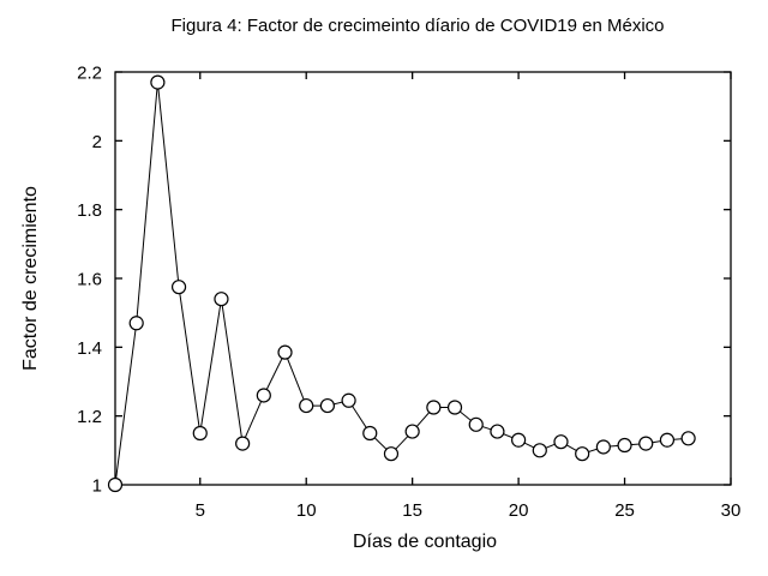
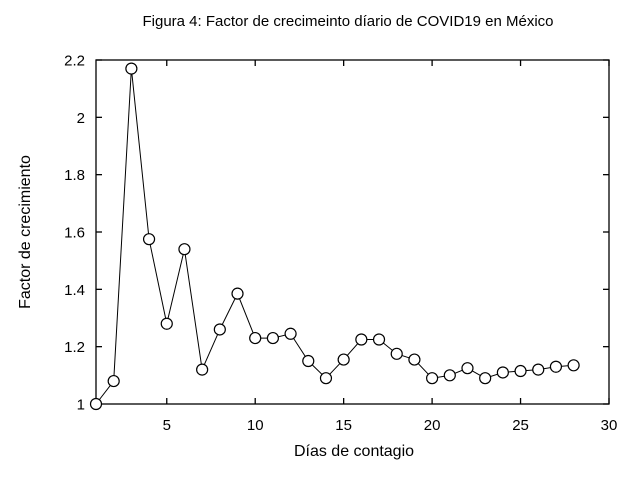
2: 1.47 -> 1.08
5: 1.15 -> 1.28
20: 1.13 -> 1.09
